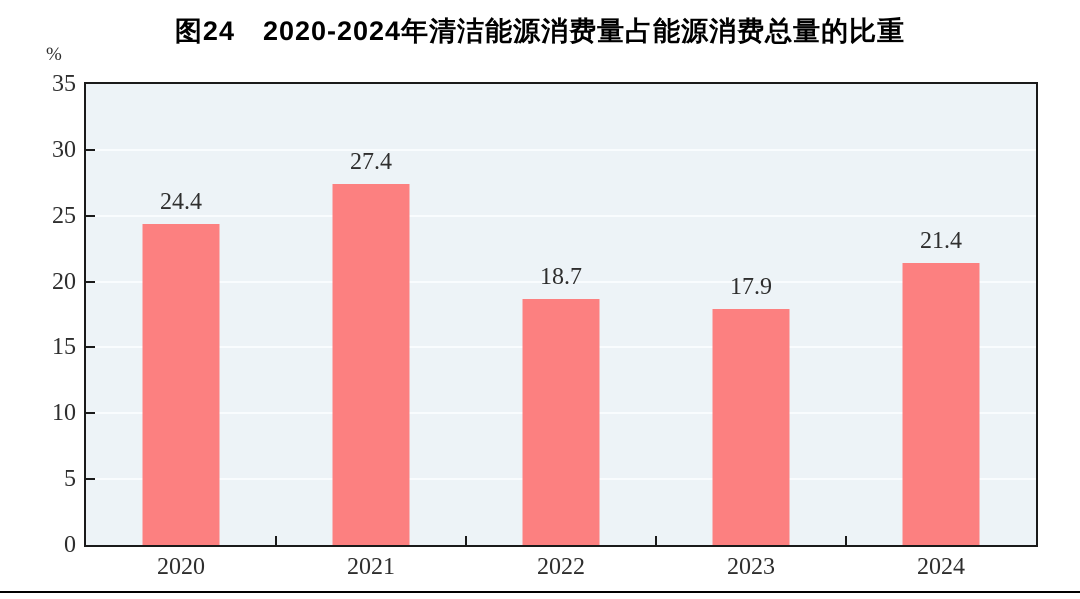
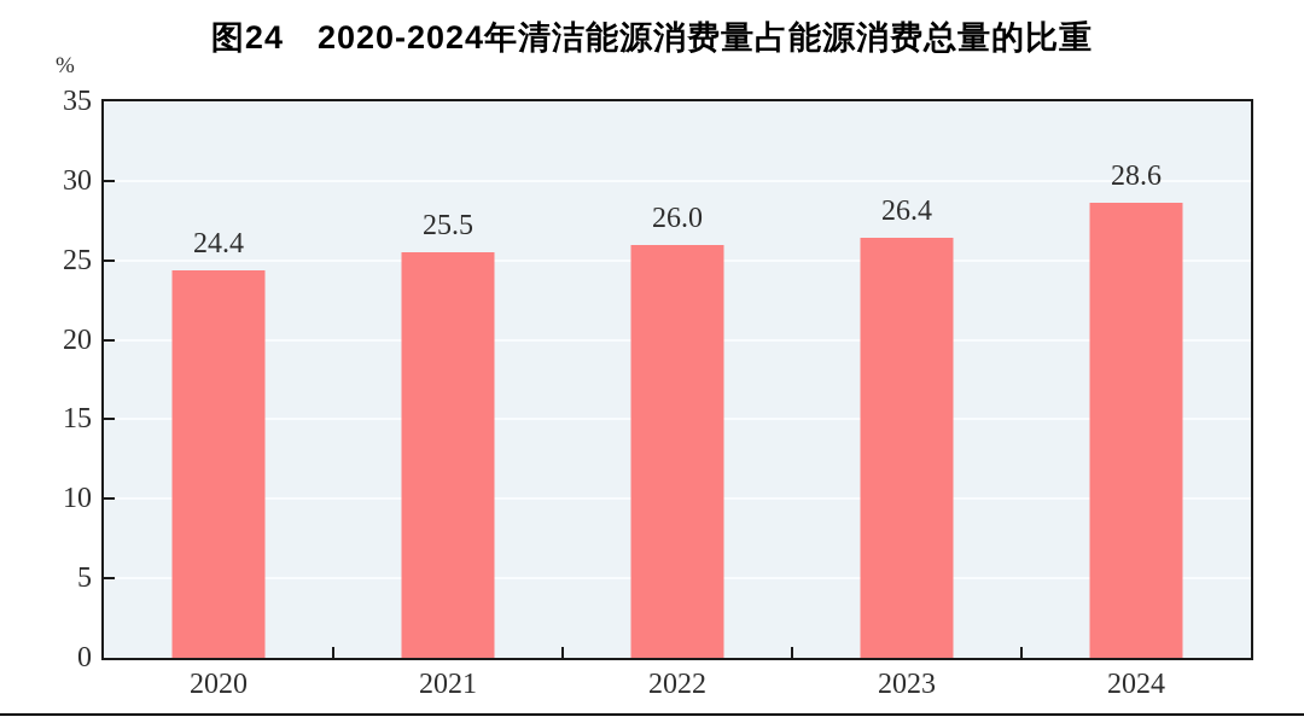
2021: 27.4 -> 25.5
2022: 18.7 -> 26.0
2023: 17.9 -> 26.4
2024: 21.4 -> 28.6
